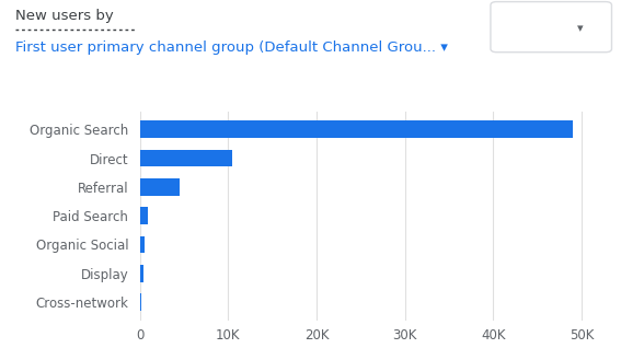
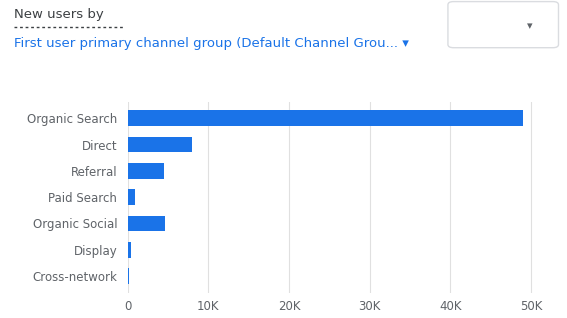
Direct: 10.5K -> 8.0K
Organic Social: 0.6K -> 4.6K
